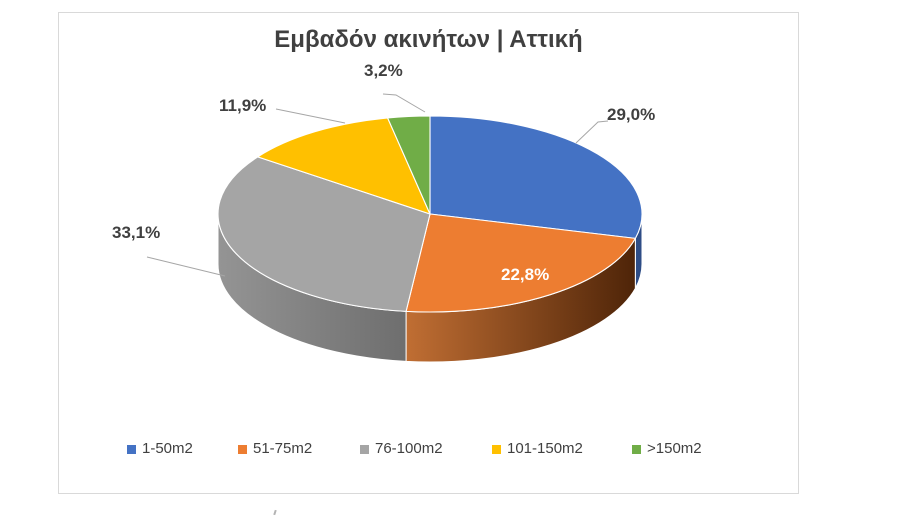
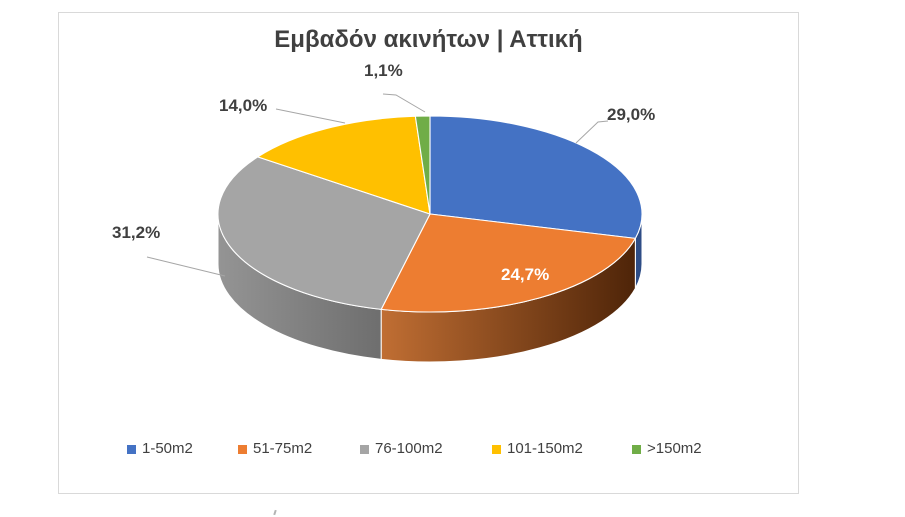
51-75m2: 22,8% -> 24,7%
76-100m2: 33,1% -> 31,2%
101-150m2: 11,9% -> 14,0%
>150m2: 3,2% -> 1,1%
